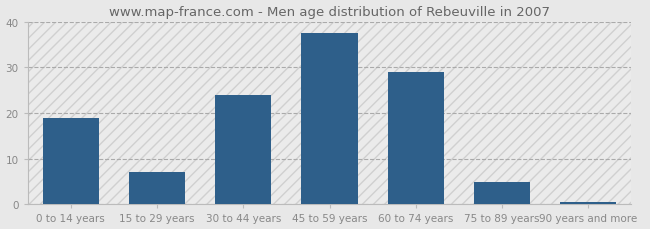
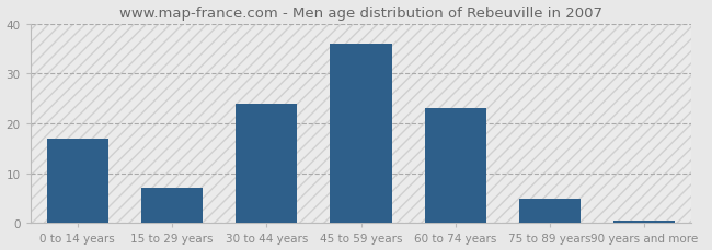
0 to 14 years: 19.0 -> 17.0
45 to 59 years: 37.5 -> 36.0
60 to 74 years: 29.0 -> 23.0
